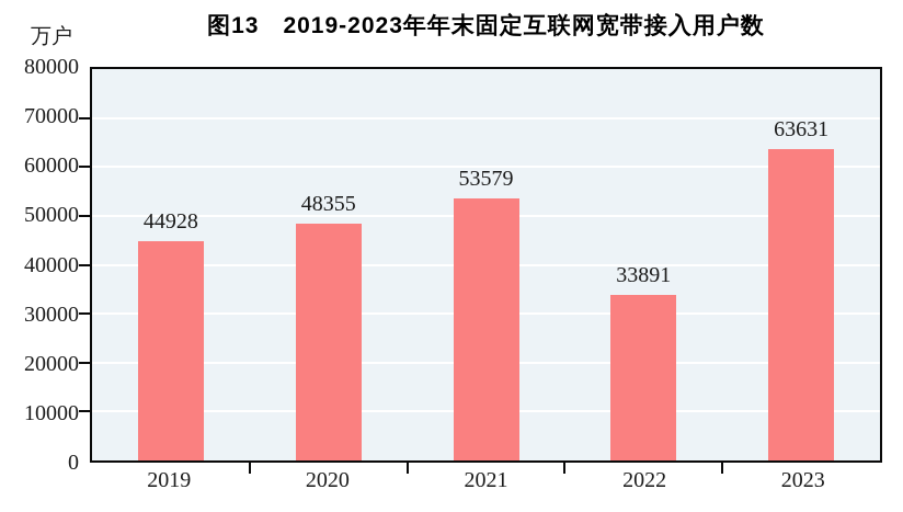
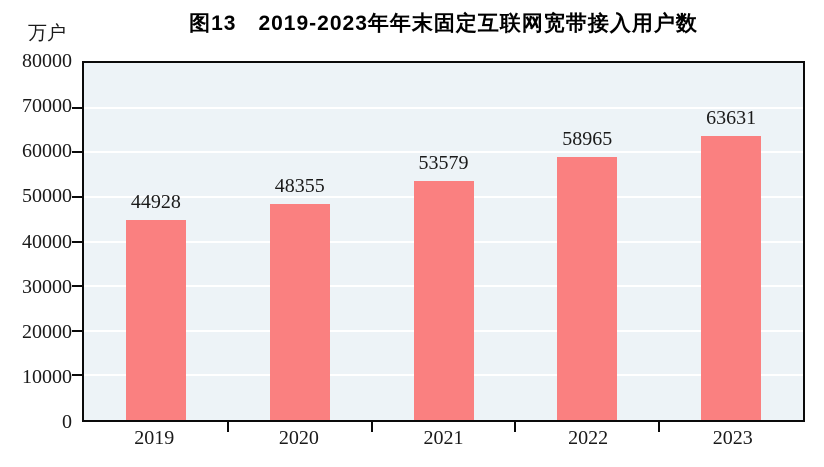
2022: 33891 -> 58965
